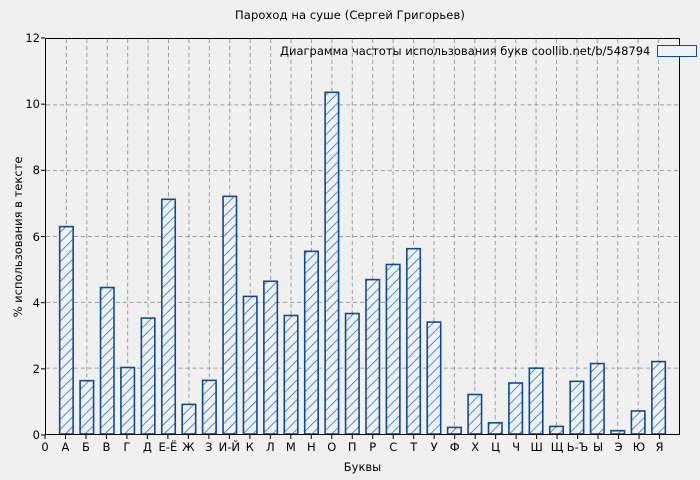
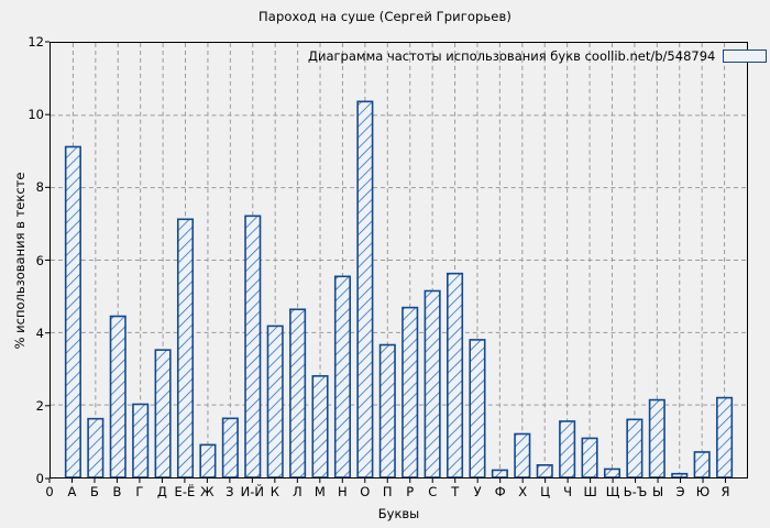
А: 6.3 -> 9.1
М: 3.6 -> 2.8
У: 3.4 -> 3.8
Ш: 2.0 -> 1.1
